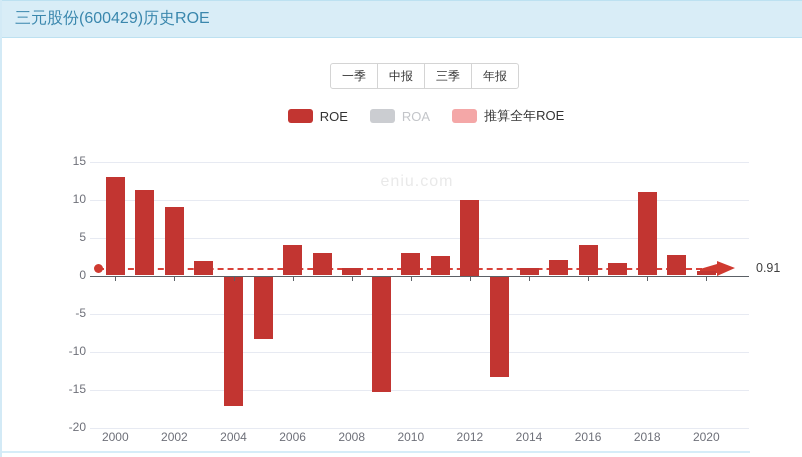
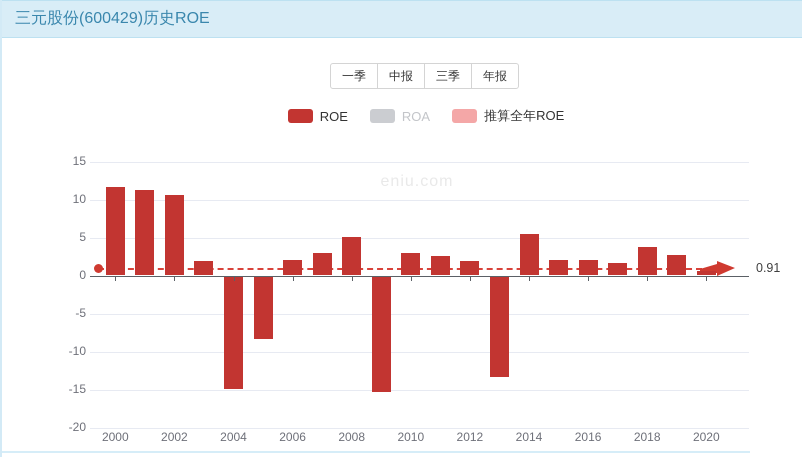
2000: 13 -> 12
2002: 9 -> 11
2004: -17 -> -15
2006: 4 -> 2
2008: 1 -> 5
2012: 10 -> 2
2014: 1 -> 5
2016: 4 -> 2
2018: 11 -> 4
